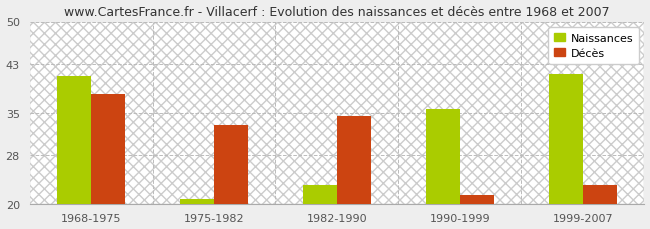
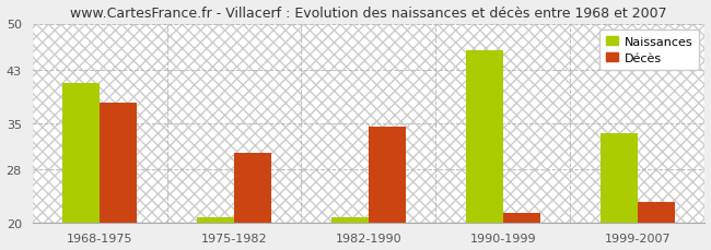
Décès/1975-1982: 33.0 -> 30.5
Naissances/1982-1990: 23.0 -> 20.8
Naissances/1990-1999: 35.6 -> 46.0
Naissances/1999-2007: 41.4 -> 33.5
